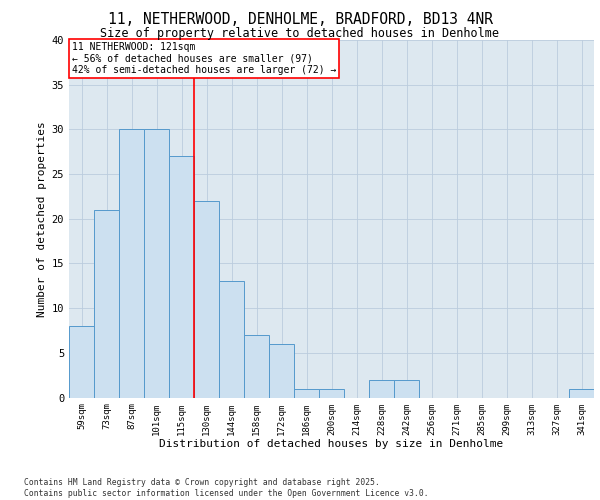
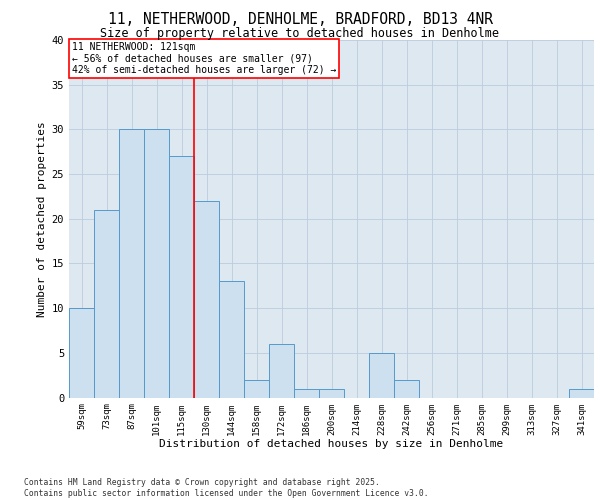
59sqm: 8 -> 10
158sqm: 7 -> 2
228sqm: 2 -> 5
